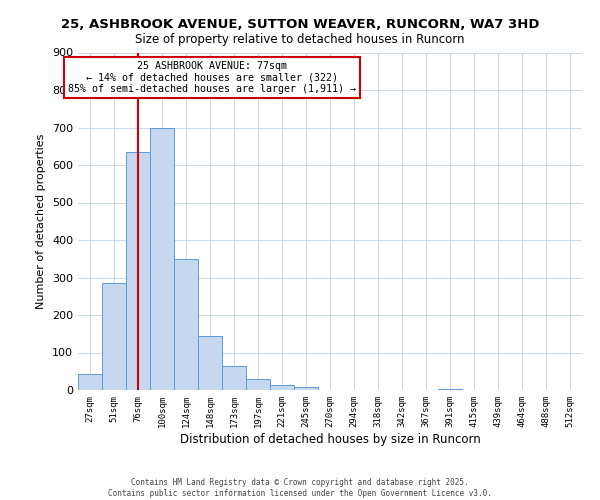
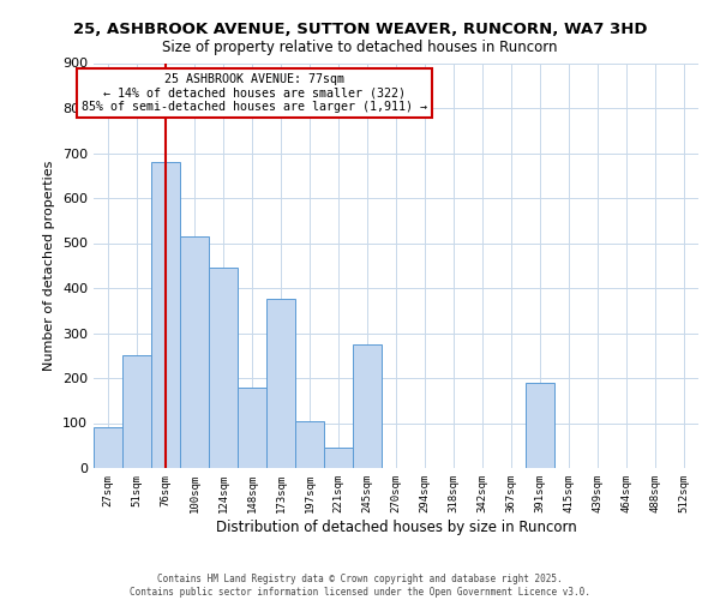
27sqm: 43 -> 90
51sqm: 285 -> 250
76sqm: 635 -> 680
100sqm: 700 -> 515
124sqm: 350 -> 445
148sqm: 145 -> 180
173sqm: 65 -> 375
197sqm: 30 -> 105
221sqm: 13 -> 45
245sqm: 8 -> 275
391sqm: 2 -> 190
